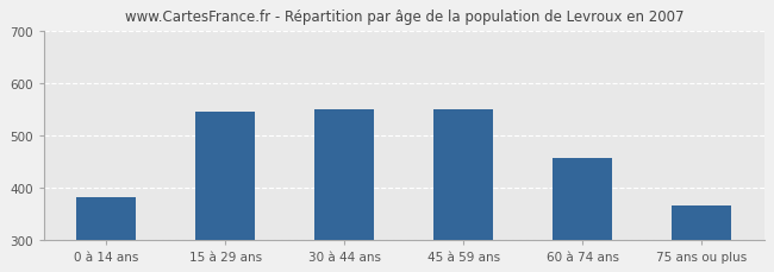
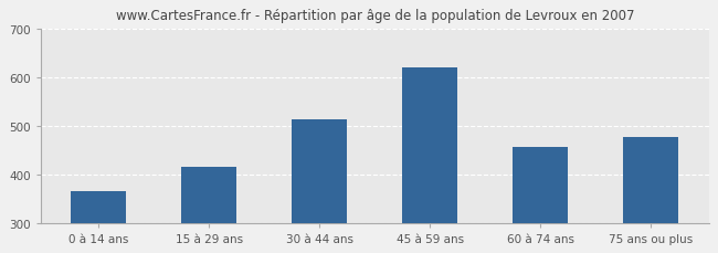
0 à 14 ans: 380 -> 365
15 à 29 ans: 545 -> 415
30 à 44 ans: 550 -> 513
45 à 59 ans: 550 -> 619
75 ans ou plus: 365 -> 477
